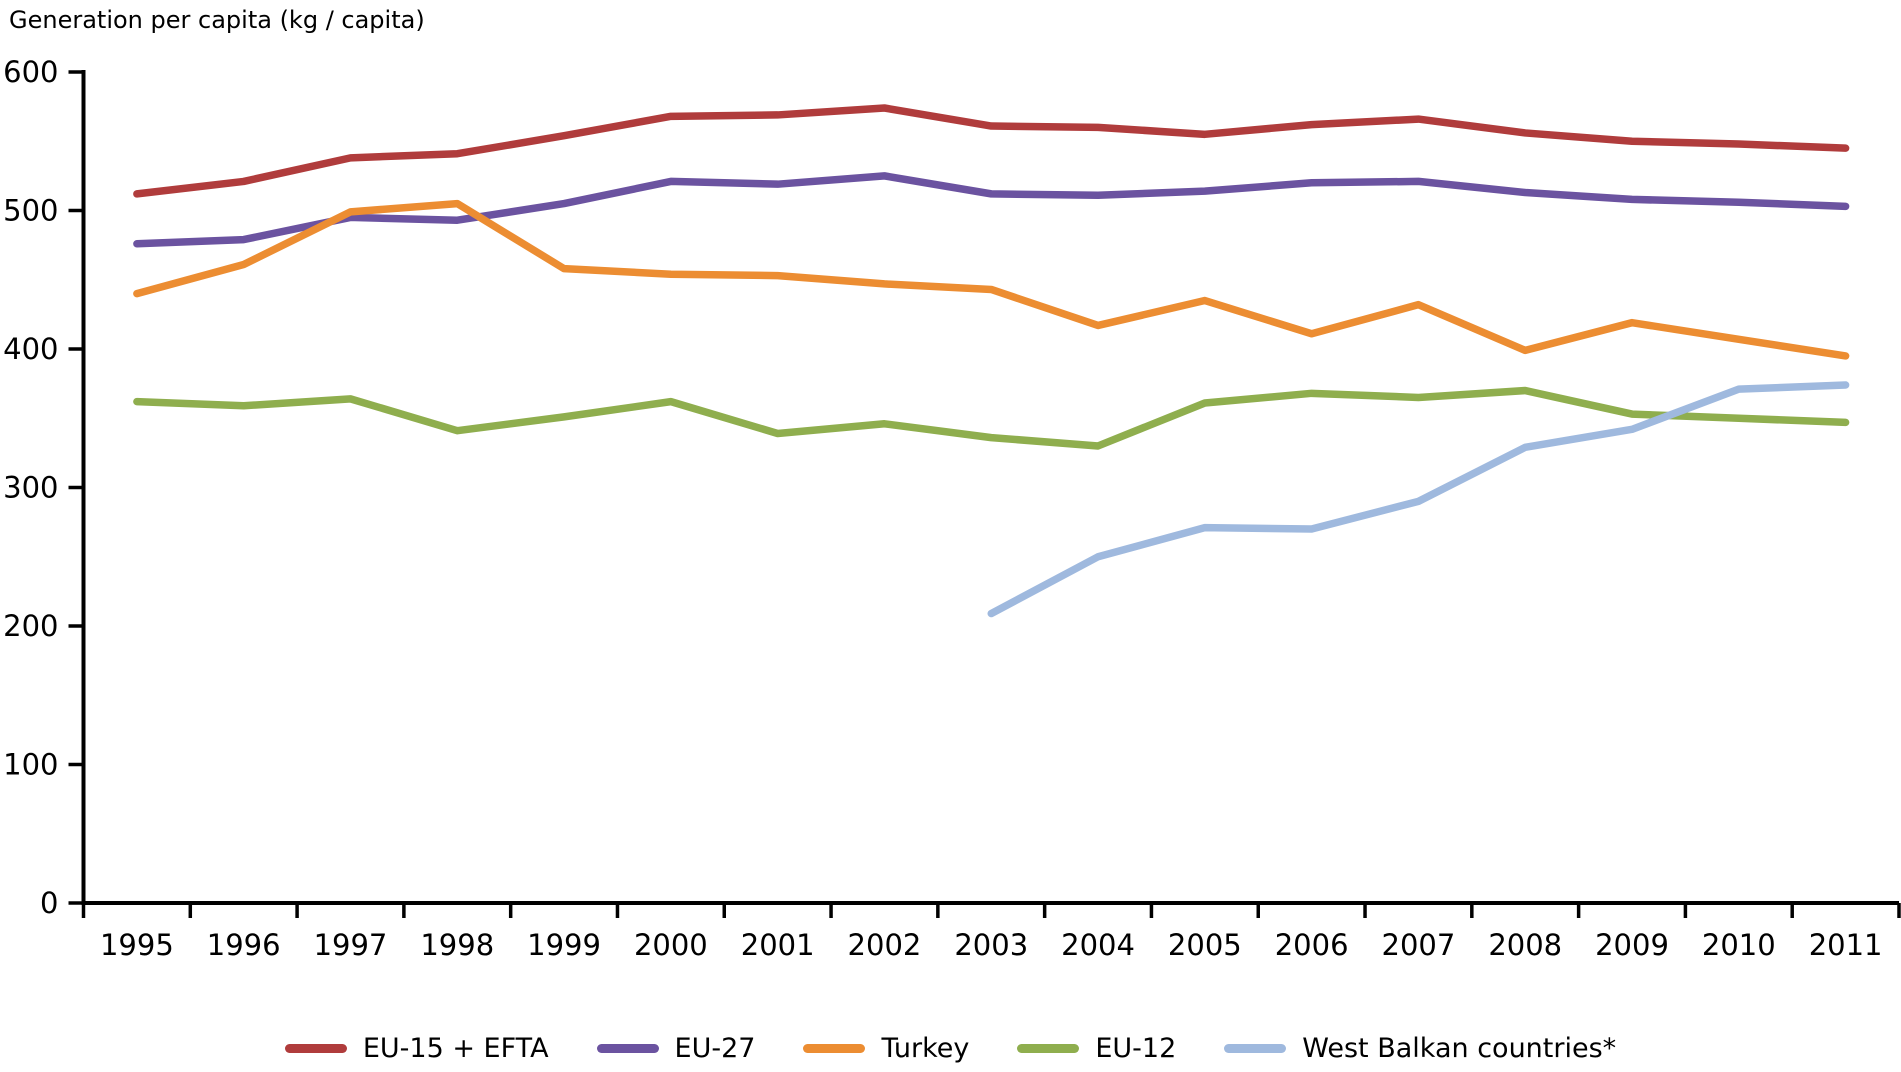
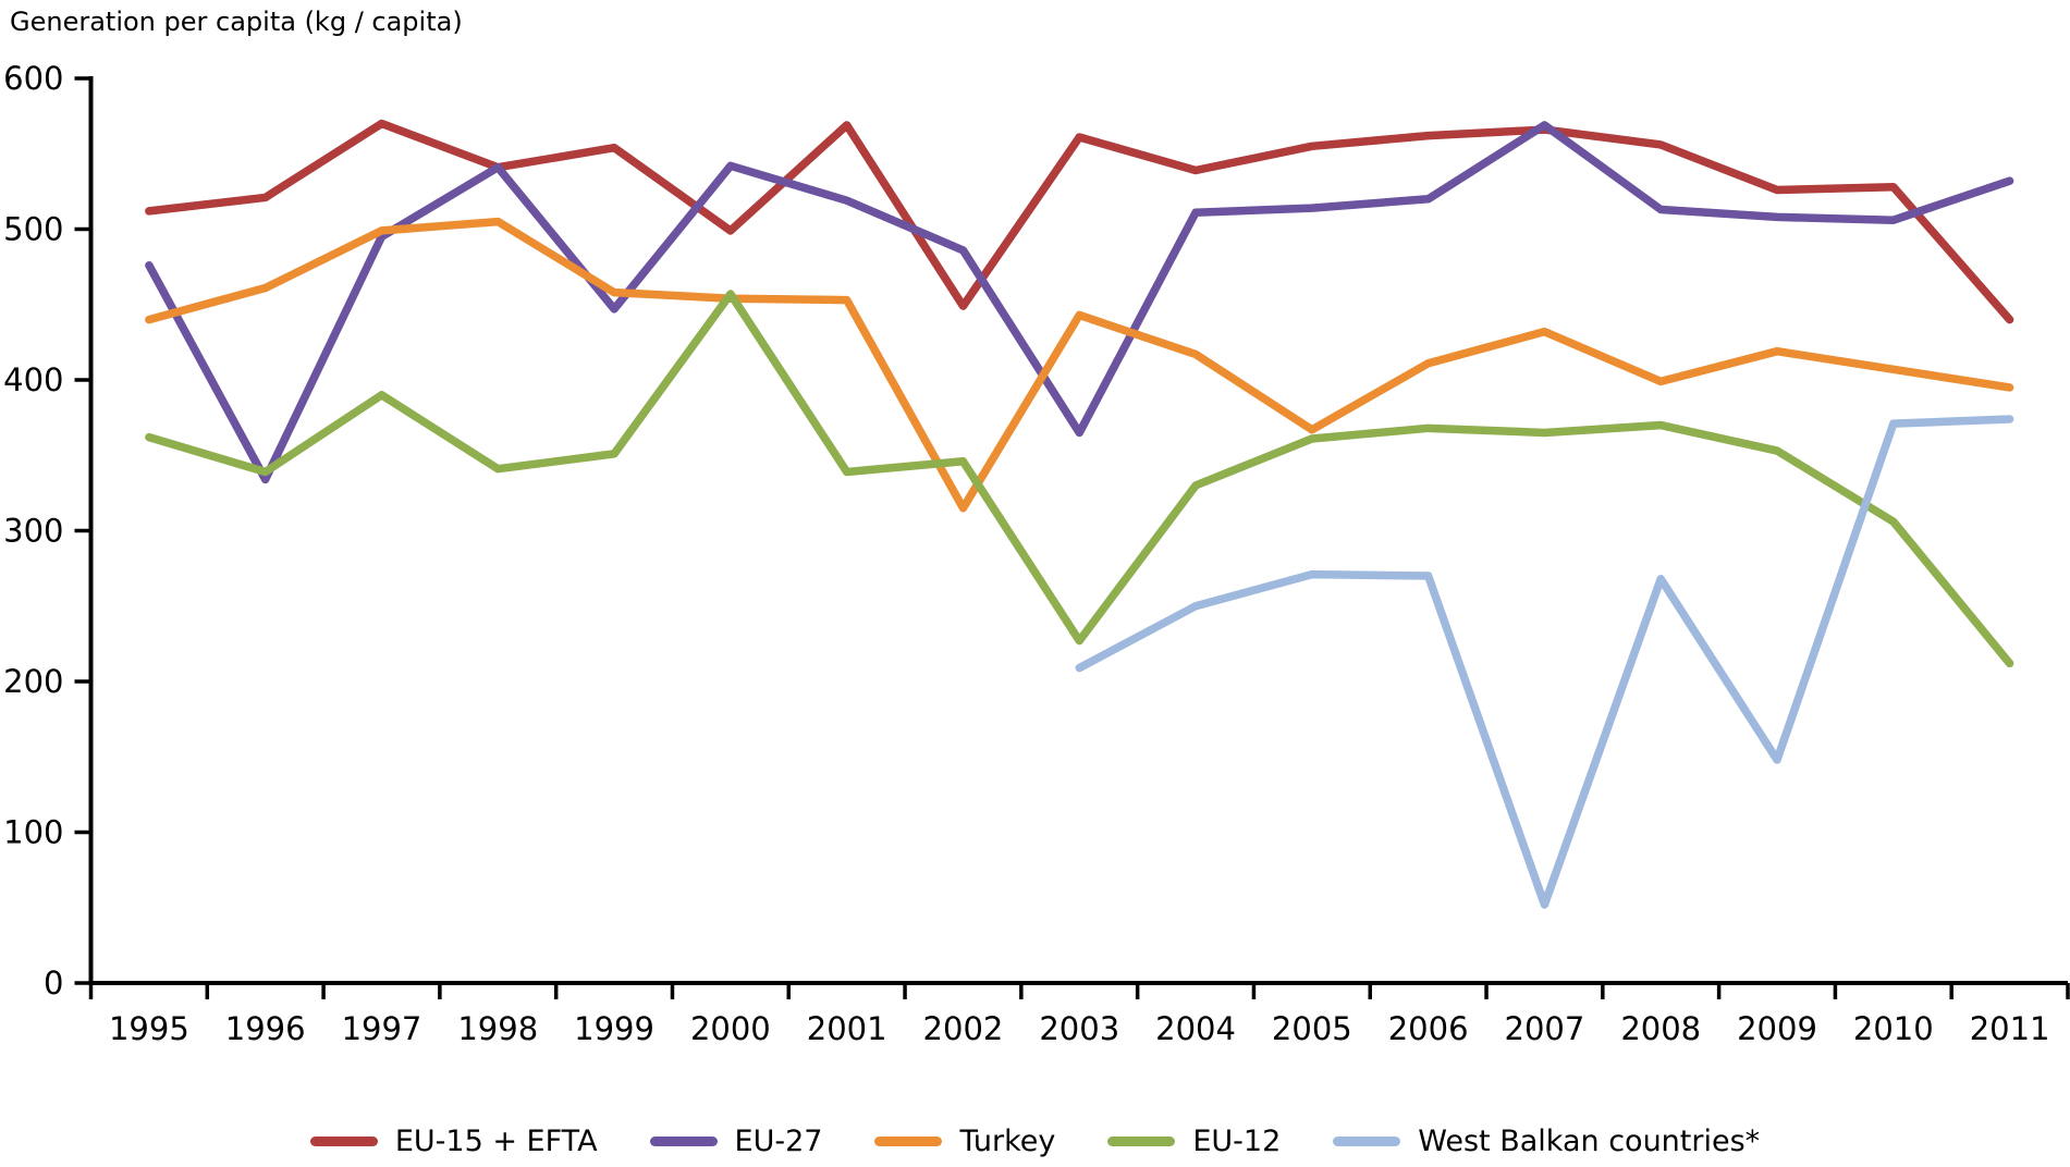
EU-27/1996: 479 -> 334
EU-12/1996: 359 -> 339
EU-15 + EFTA/1997: 538 -> 570
EU-12/1997: 364 -> 390
EU-27/1998: 493 -> 541
EU-27/1999: 505 -> 447
EU-15 + EFTA/2000: 568 -> 499
EU-27/2000: 521 -> 542
EU-12/2000: 362 -> 457
EU-15 + EFTA/2002: 574 -> 449
EU-27/2002: 525 -> 486
Turkey/2002: 447 -> 315
EU-27/2003: 512 -> 365
EU-12/2003: 336 -> 227
EU-15 + EFTA/2004: 560 -> 539
Turkey/2005: 435 -> 367
EU-27/2007: 521 -> 569
West Balkan countries*/2007: 290 -> 52
West Balkan countries*/2008: 329 -> 268
EU-15 + EFTA/2009: 550 -> 526
West Balkan countries*/2009: 342 -> 148
EU-15 + EFTA/2010: 548 -> 528
EU-12/2010: 350 -> 306
EU-15 + EFTA/2011: 545 -> 440
EU-27/2011: 503 -> 532
EU-12/2011: 347 -> 212
